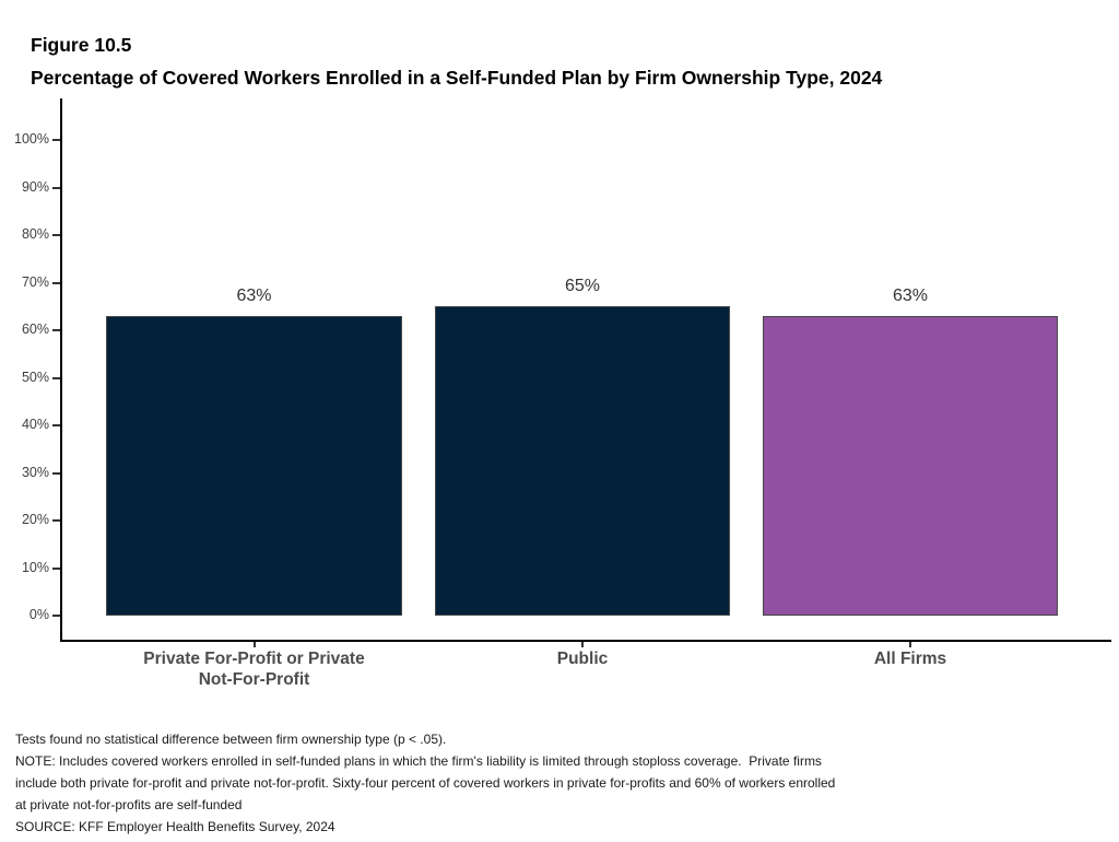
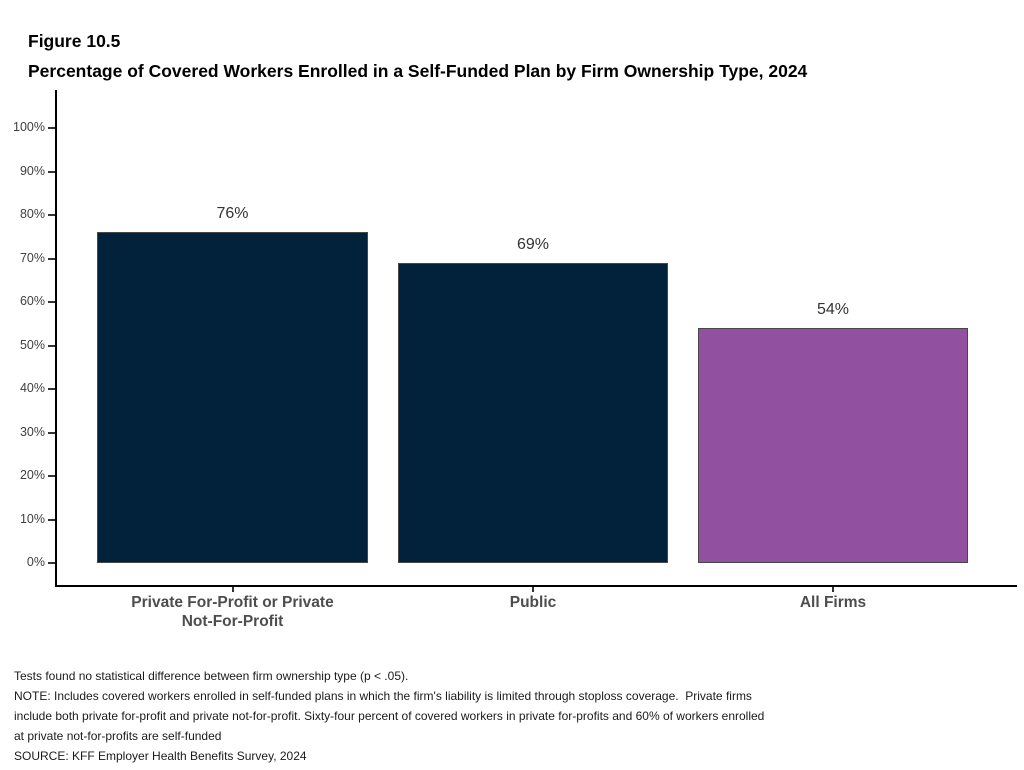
Private For-Profit or Private Not-For-Profit: 63% -> 76%
Public: 65% -> 69%
All Firms: 63% -> 54%
